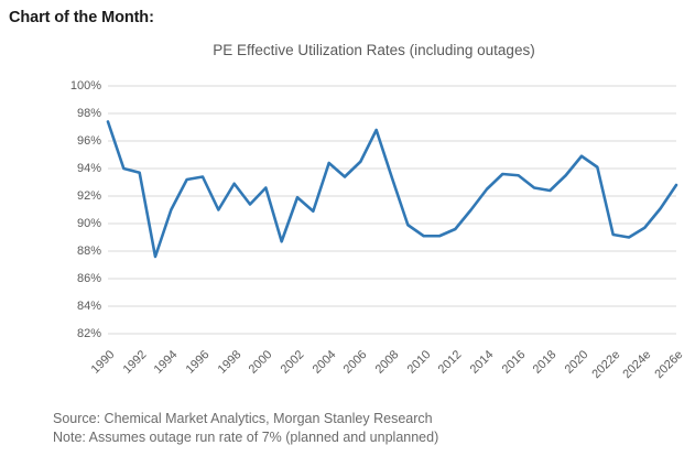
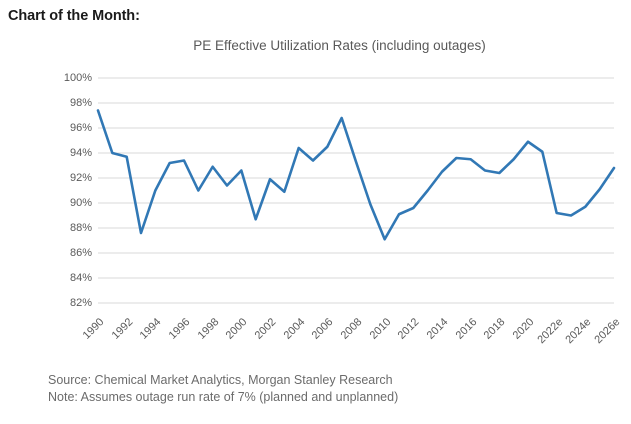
2010: 89.1% -> 87.1%
